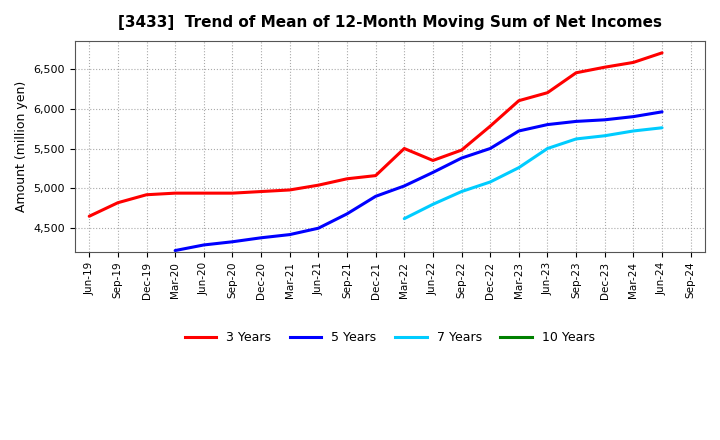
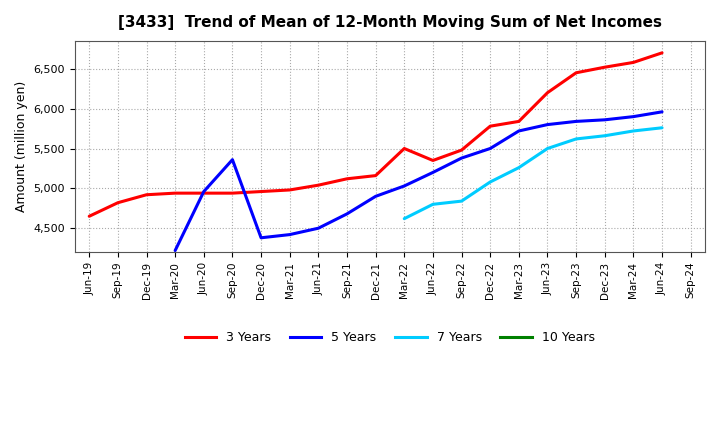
5 Years/Jun-20: 4,290 -> 4,960
5 Years/Sep-20: 4,330 -> 5,360
7 Years/Sep-22: 4,960 -> 4,840
3 Years/Mar-23: 6,100 -> 5,840
